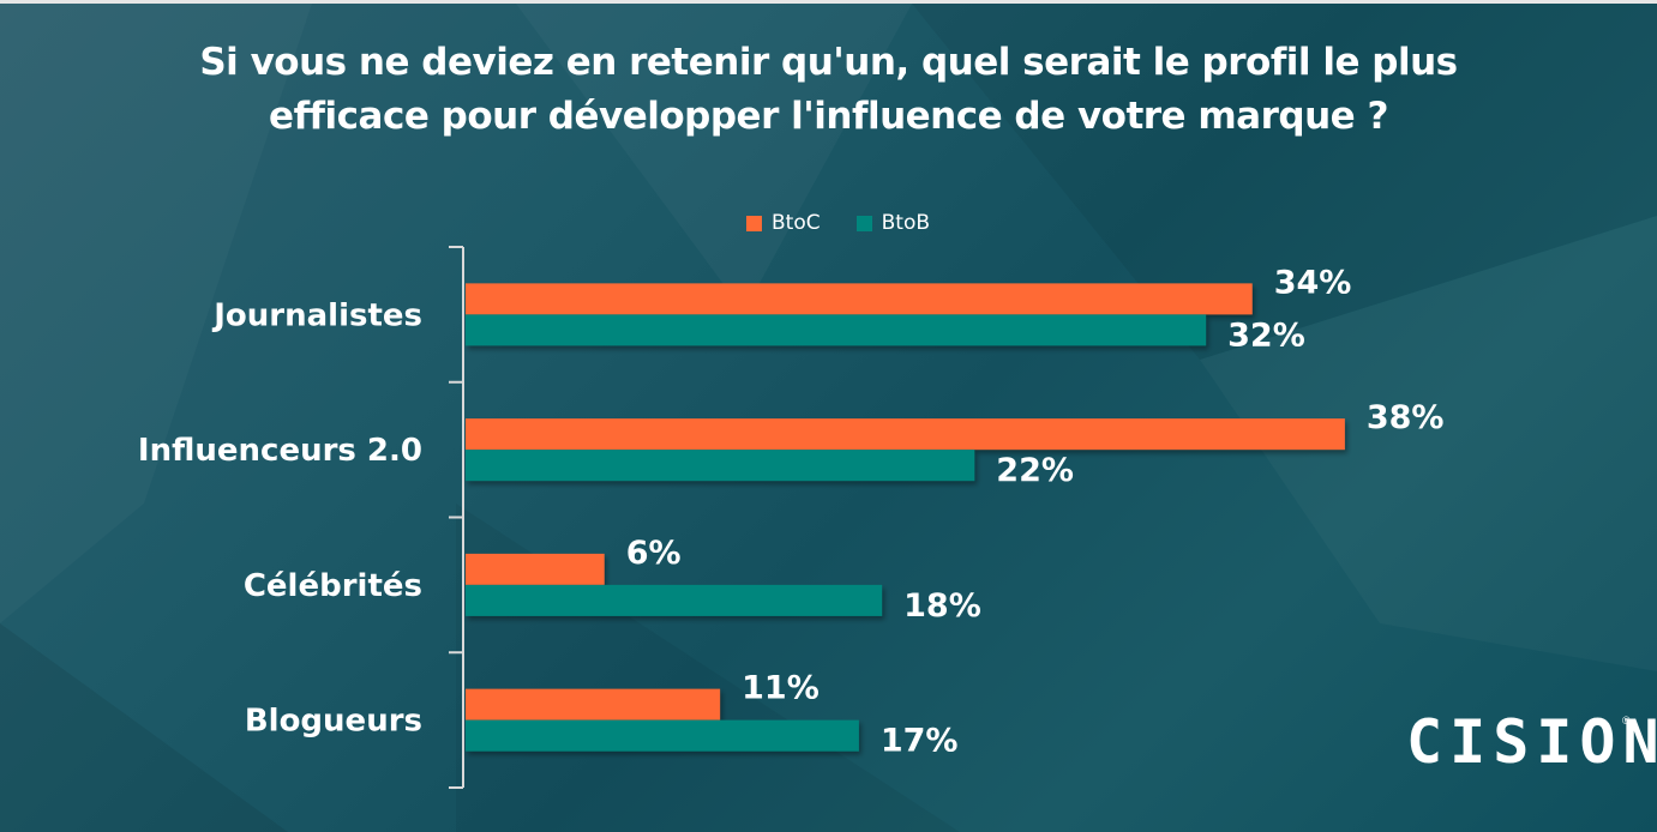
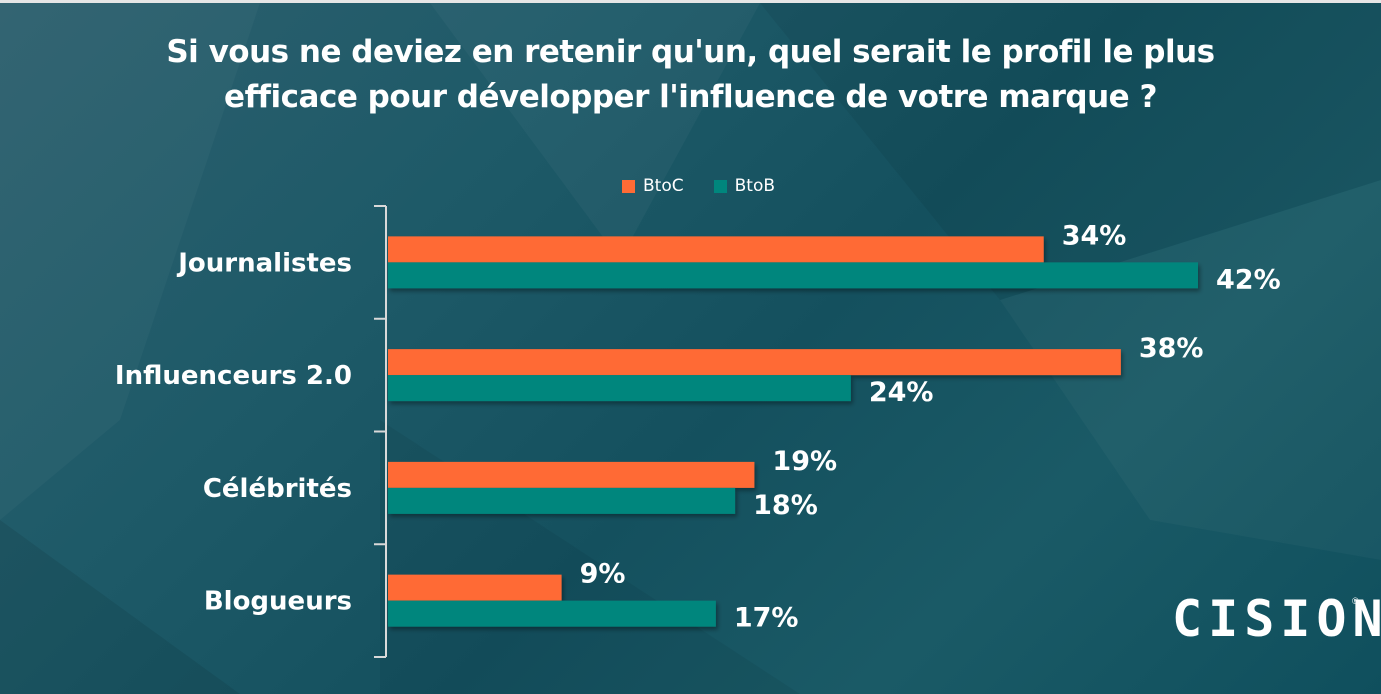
BtoB/Journalistes: 32% -> 42%
BtoB/Influenceurs 2.0: 22% -> 24%
BtoC/Célébrités: 6% -> 19%
BtoC/Blogueurs: 11% -> 9%
